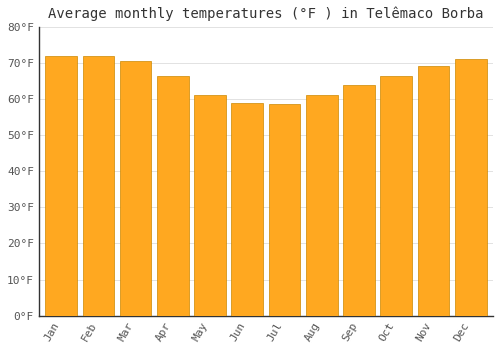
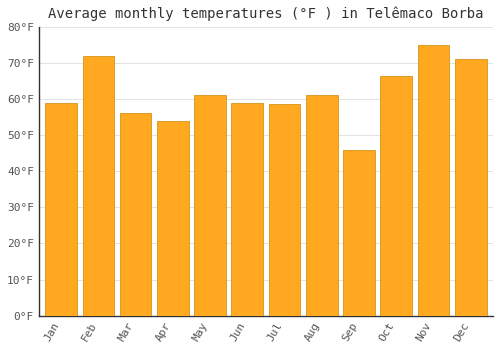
Jan: 72.0°F -> 59.0°F
Mar: 70.5°F -> 56.0°F
Apr: 66.5°F -> 54.0°F
Sep: 64.0°F -> 46.0°F
Nov: 69.0°F -> 75.0°F
